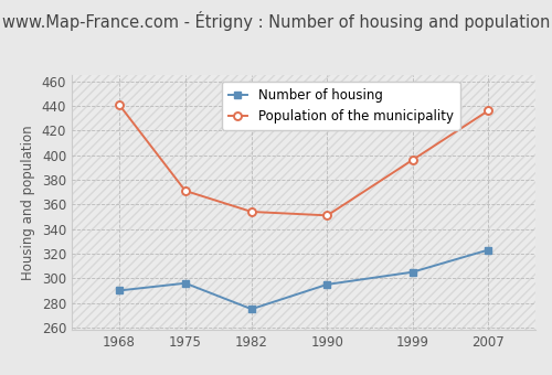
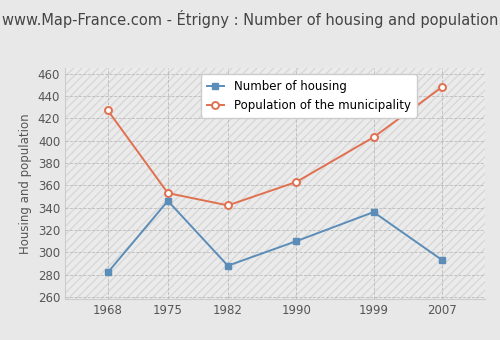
Number of housing/1968: 290 -> 282
Population of the municipality/1968: 441 -> 427
Number of housing/1975: 296 -> 346
Population of the municipality/1975: 371 -> 353
Number of housing/1982: 275 -> 288
Population of the municipality/1982: 354 -> 342
Number of housing/1990: 295 -> 310
Population of the municipality/1990: 351 -> 363
Number of housing/1999: 305 -> 336
Population of the municipality/1999: 396 -> 403
Number of housing/2007: 323 -> 293
Population of the municipality/2007: 436 -> 448
